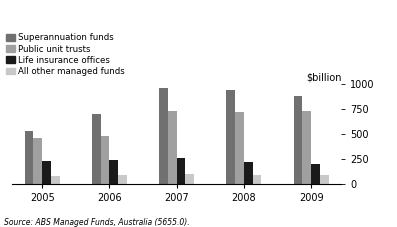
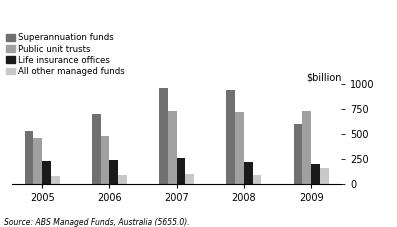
Superannuation funds/2009: 880 -> 600
All other managed funds/2009: 90 -> 160
